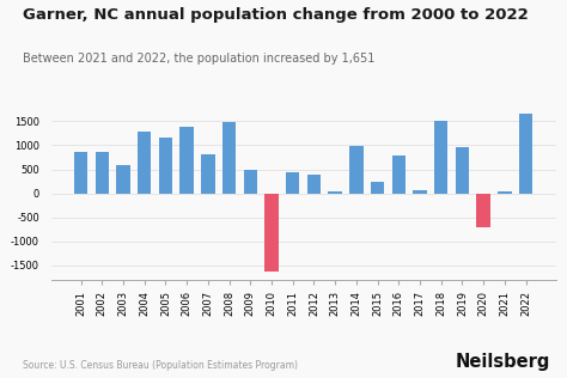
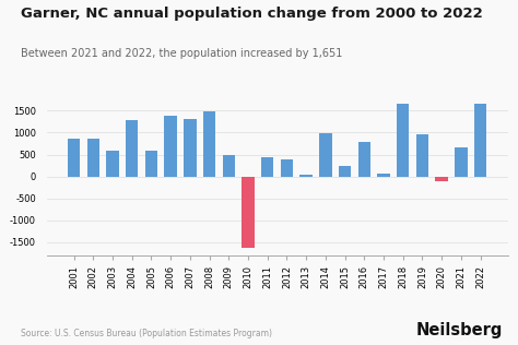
2005: 1150 -> 580
2007: 800 -> 1320
2018: 1500 -> 1650
2020: -700 -> -120
2021: 50 -> 660
